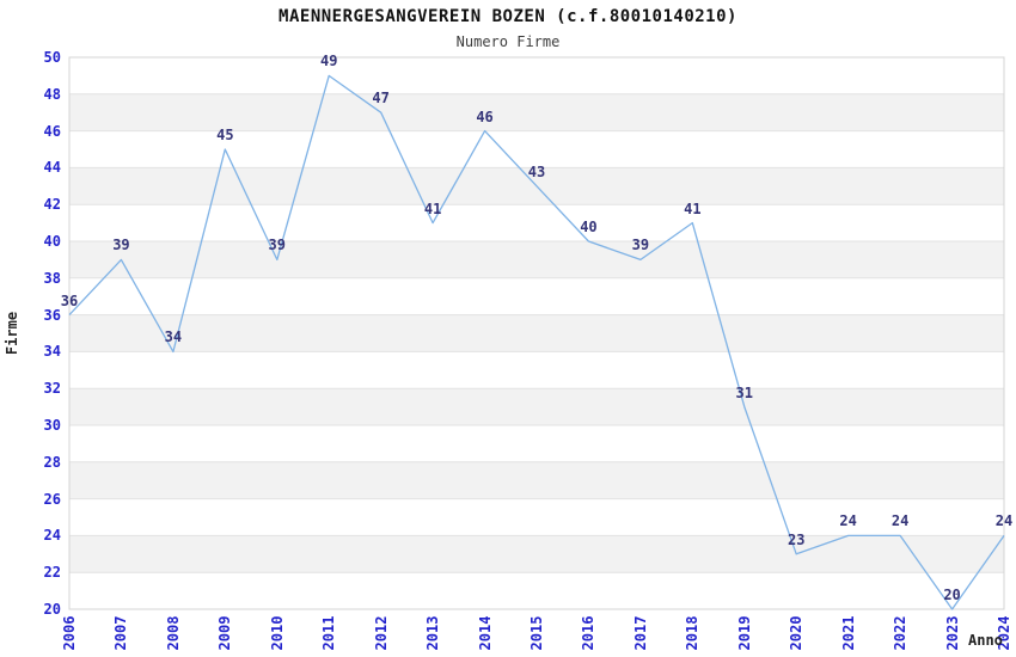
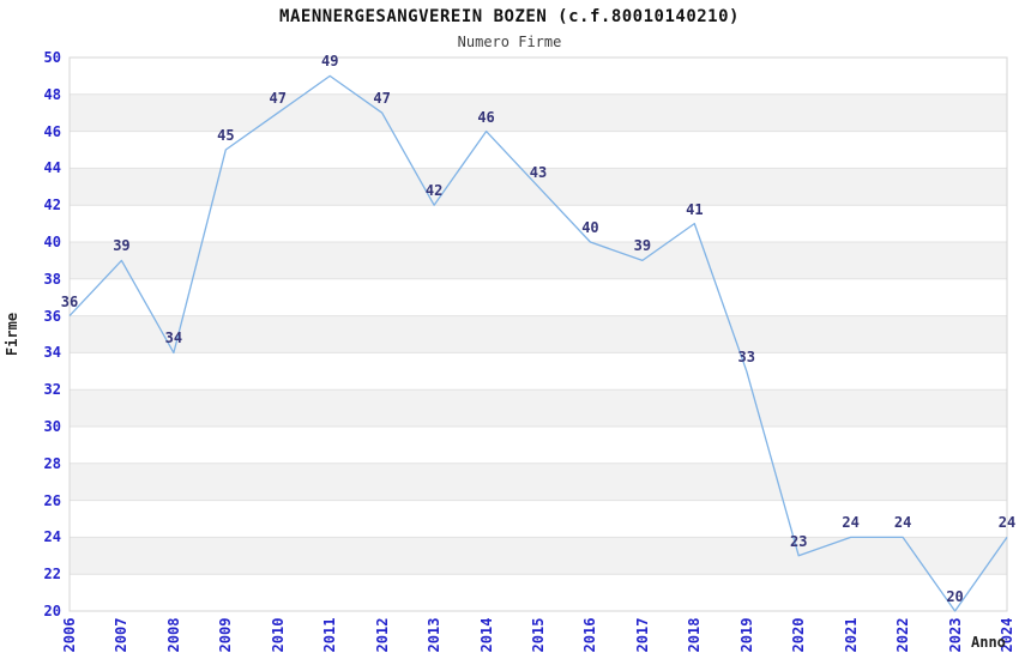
2010: 39 -> 47
2013: 41 -> 42
2019: 31 -> 33
